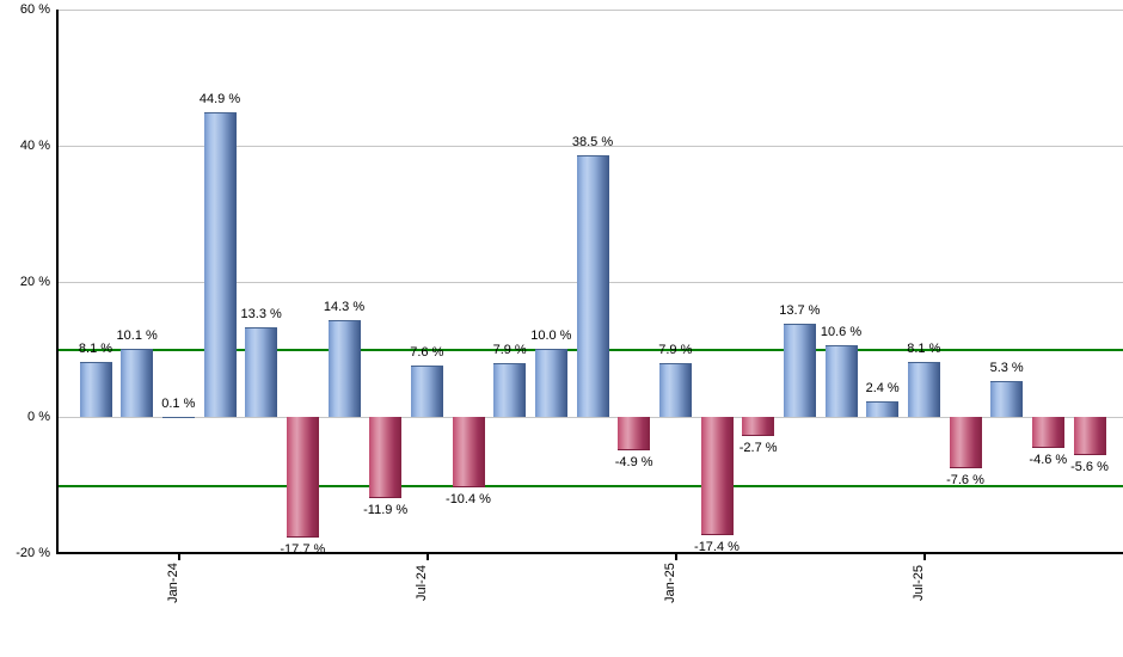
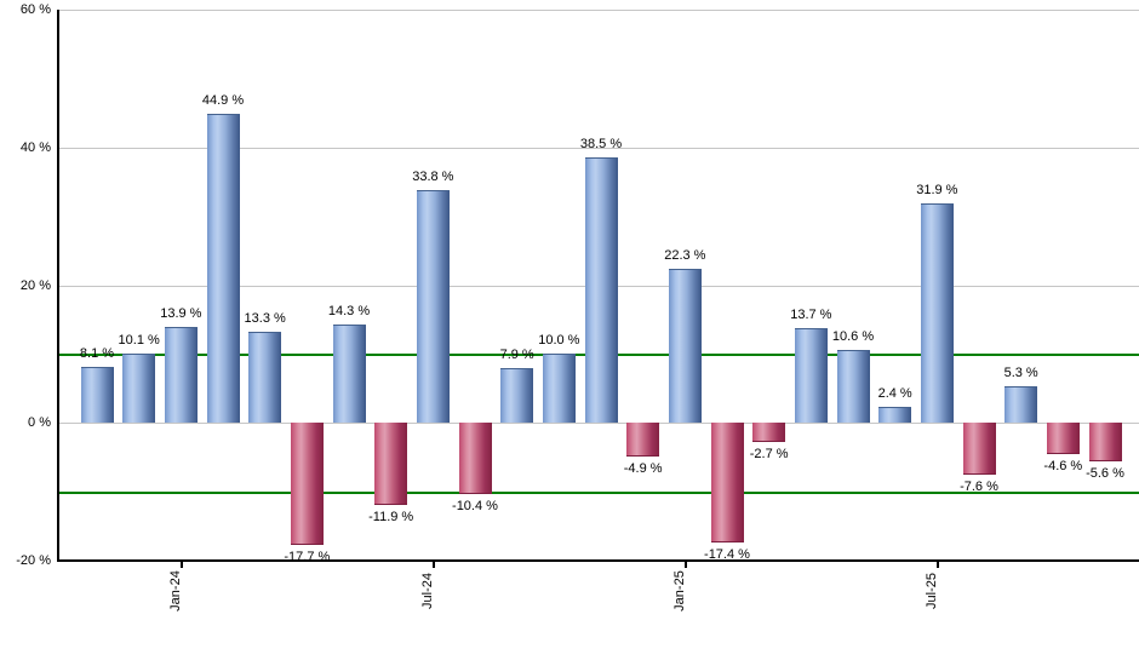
Jan-24: 0.1 -> 13.9
Jul-24: 7.6 -> 33.8
Jan-25: 7.9 -> 22.3
Jul-25: 8.1 -> 31.9
